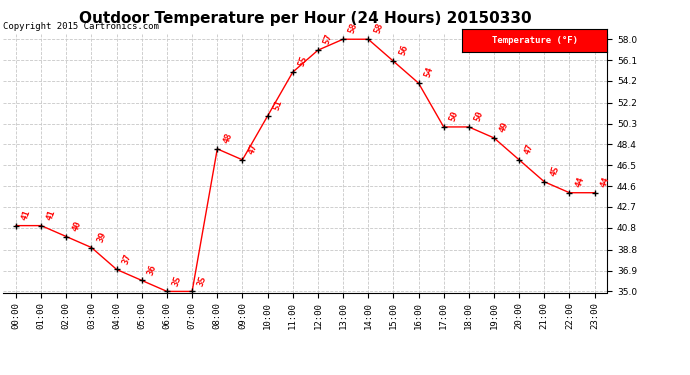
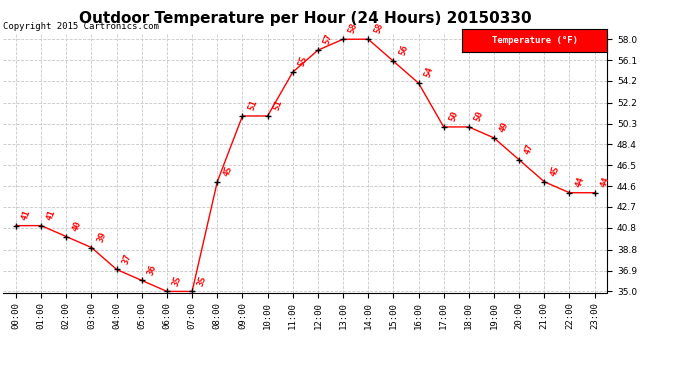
08:00: 48 -> 45
09:00: 47 -> 51
